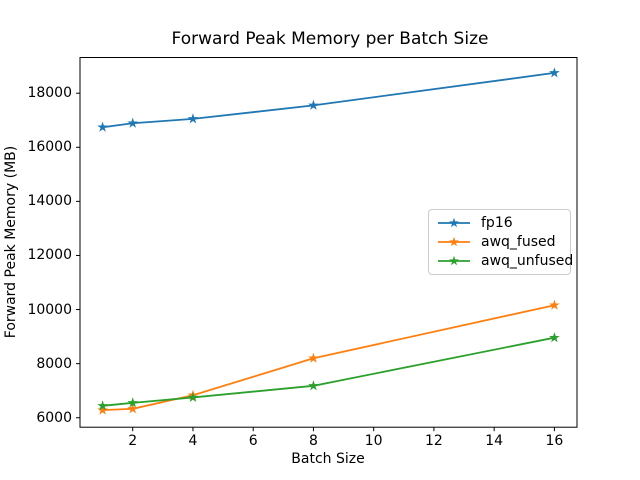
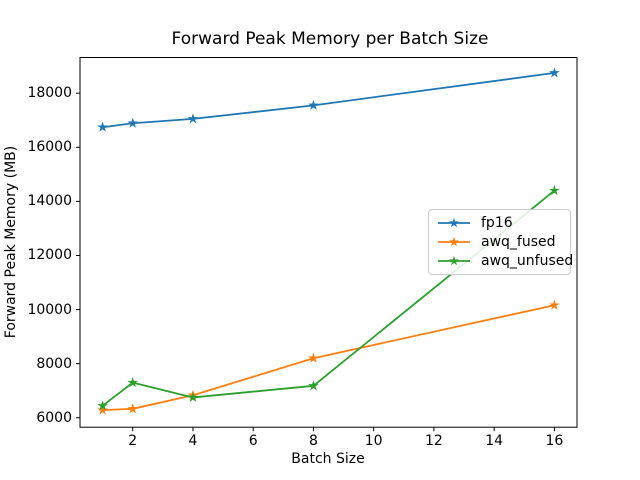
awq_unfused/2: 6600 -> 7300
awq_unfused/16: 9000 -> 14400
